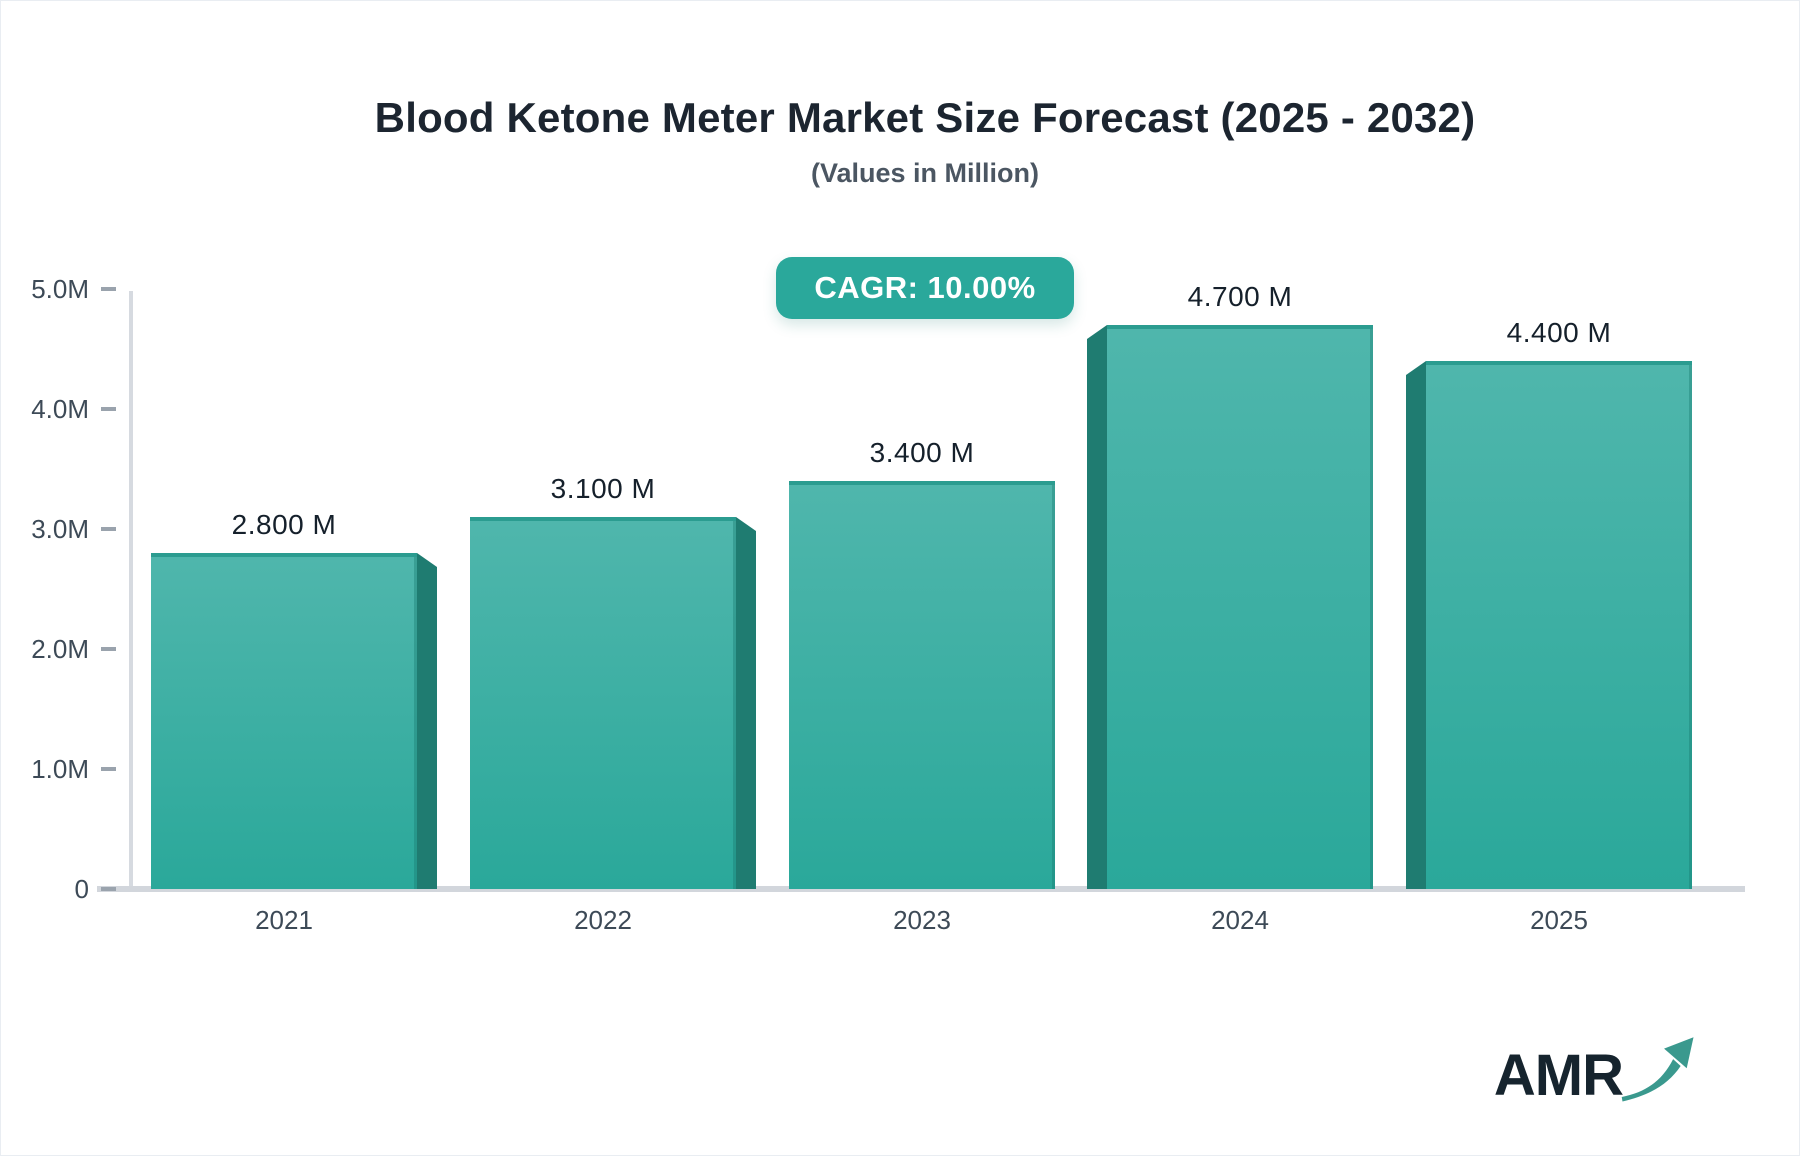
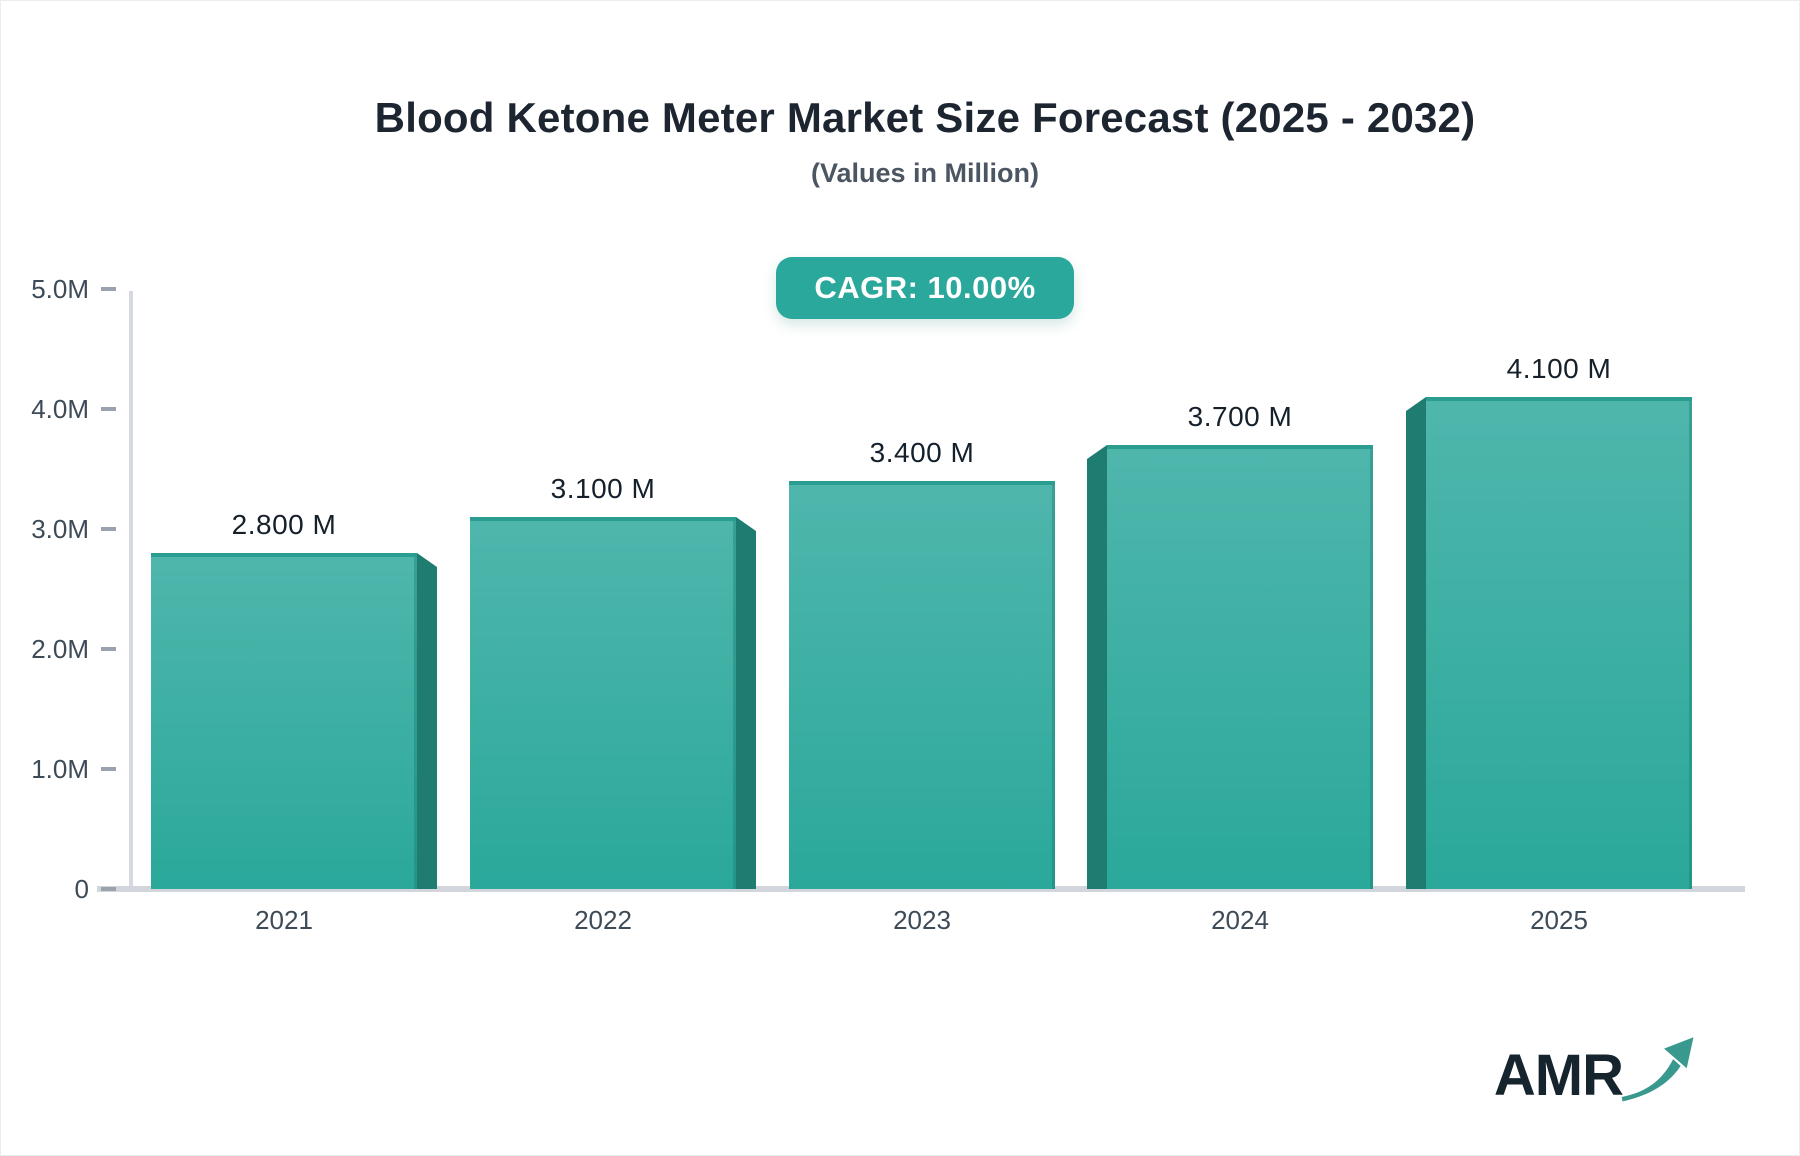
2024: 4.700 -> 3.700
2025: 4.400 -> 4.100
